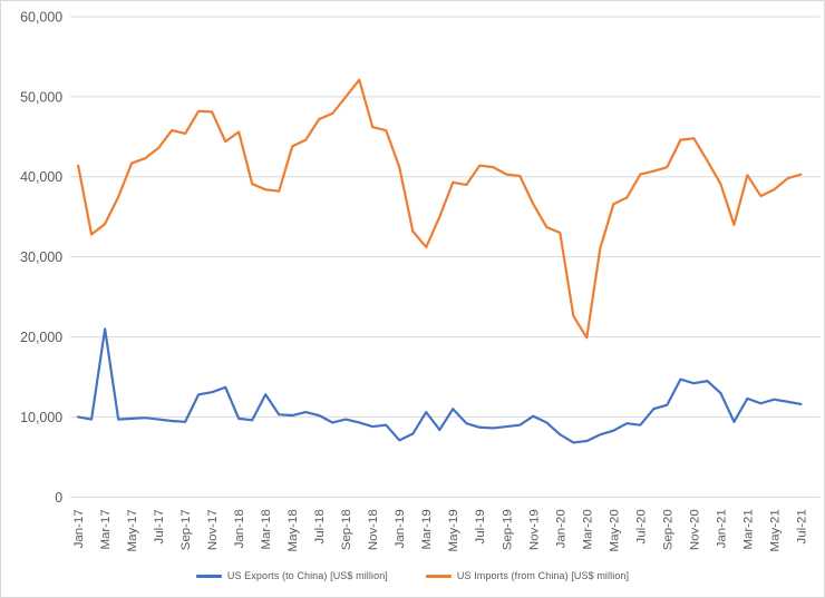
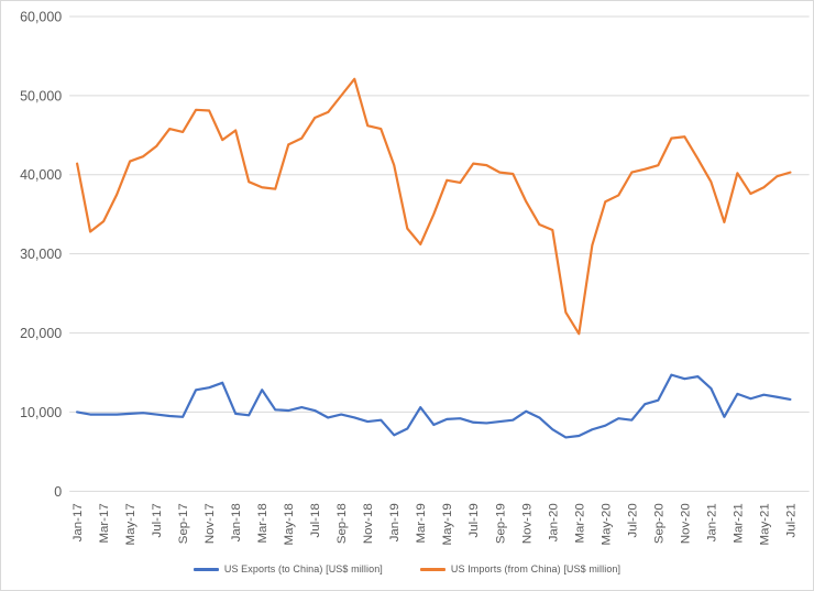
US Exports (to China) [US$ million]/Mar-17: 21000 -> 10000
US Exports (to China) [US$ million]/May-19: 11000 -> 9000
